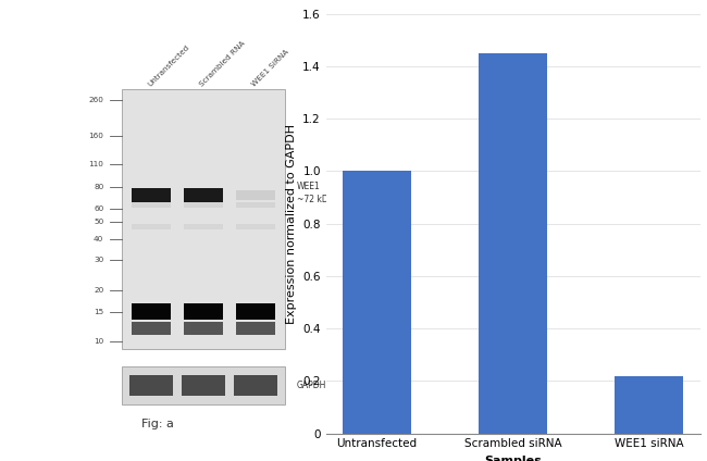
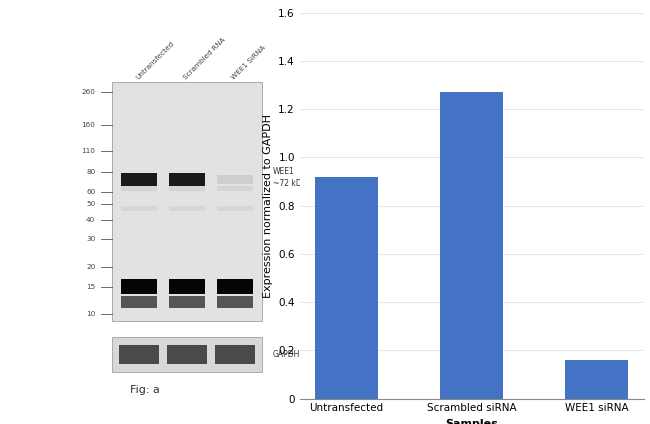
Untransfected: 1.00 -> 0.92
Scrambled siRNA: 1.45 -> 1.27
WEE1 siRNA: 0.22 -> 0.16
